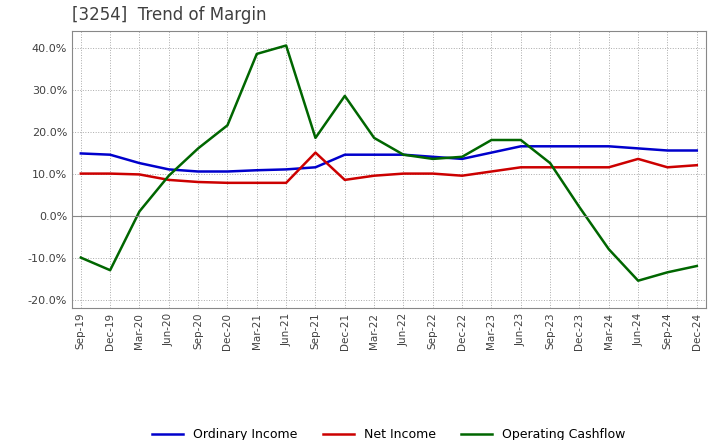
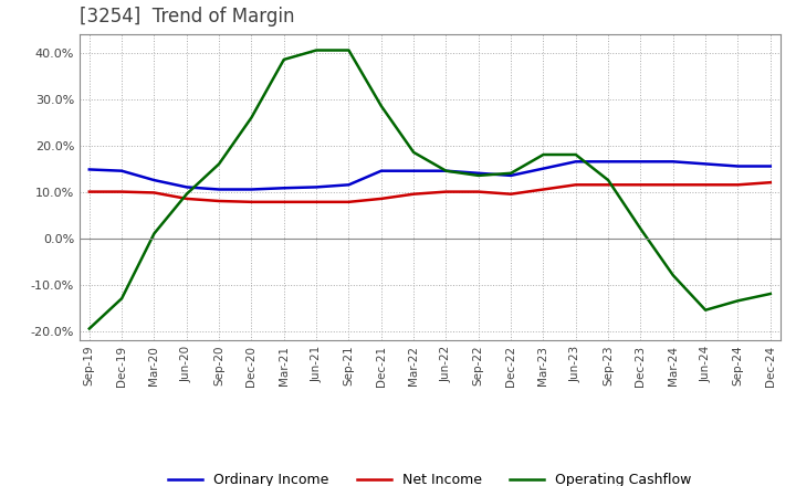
Operating Cashflow/Sep-19: -10.0% -> -19.5%
Operating Cashflow/Dec-20: 21.5% -> 26.0%
Net Income/Sep-21: 15.0% -> 7.8%
Operating Cashflow/Sep-21: 18.5% -> 40.5%
Net Income/Jun-24: 13.5% -> 11.5%
